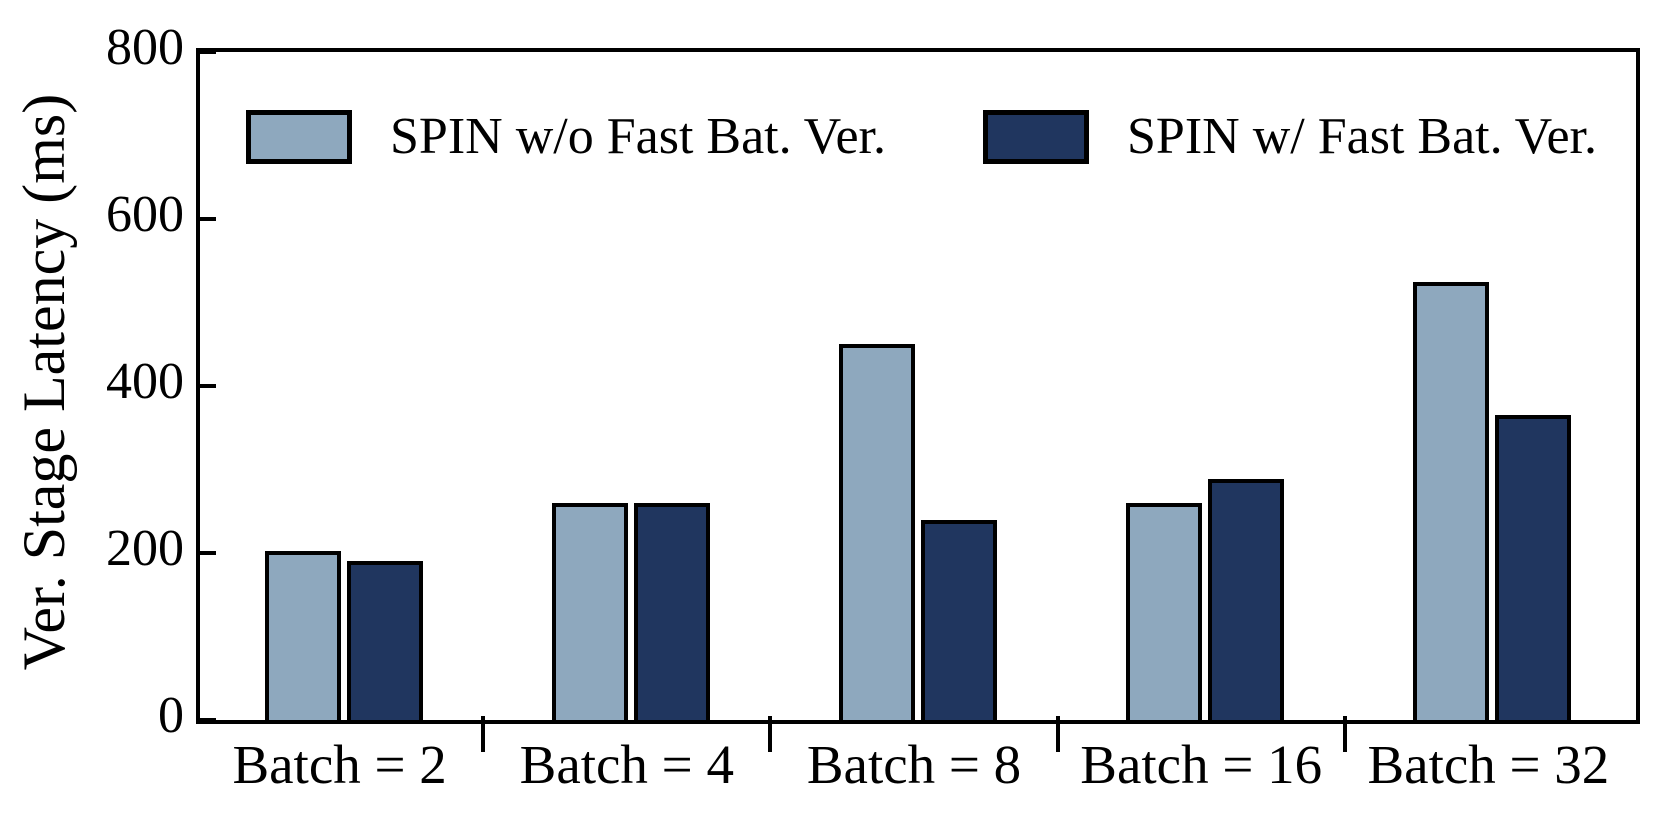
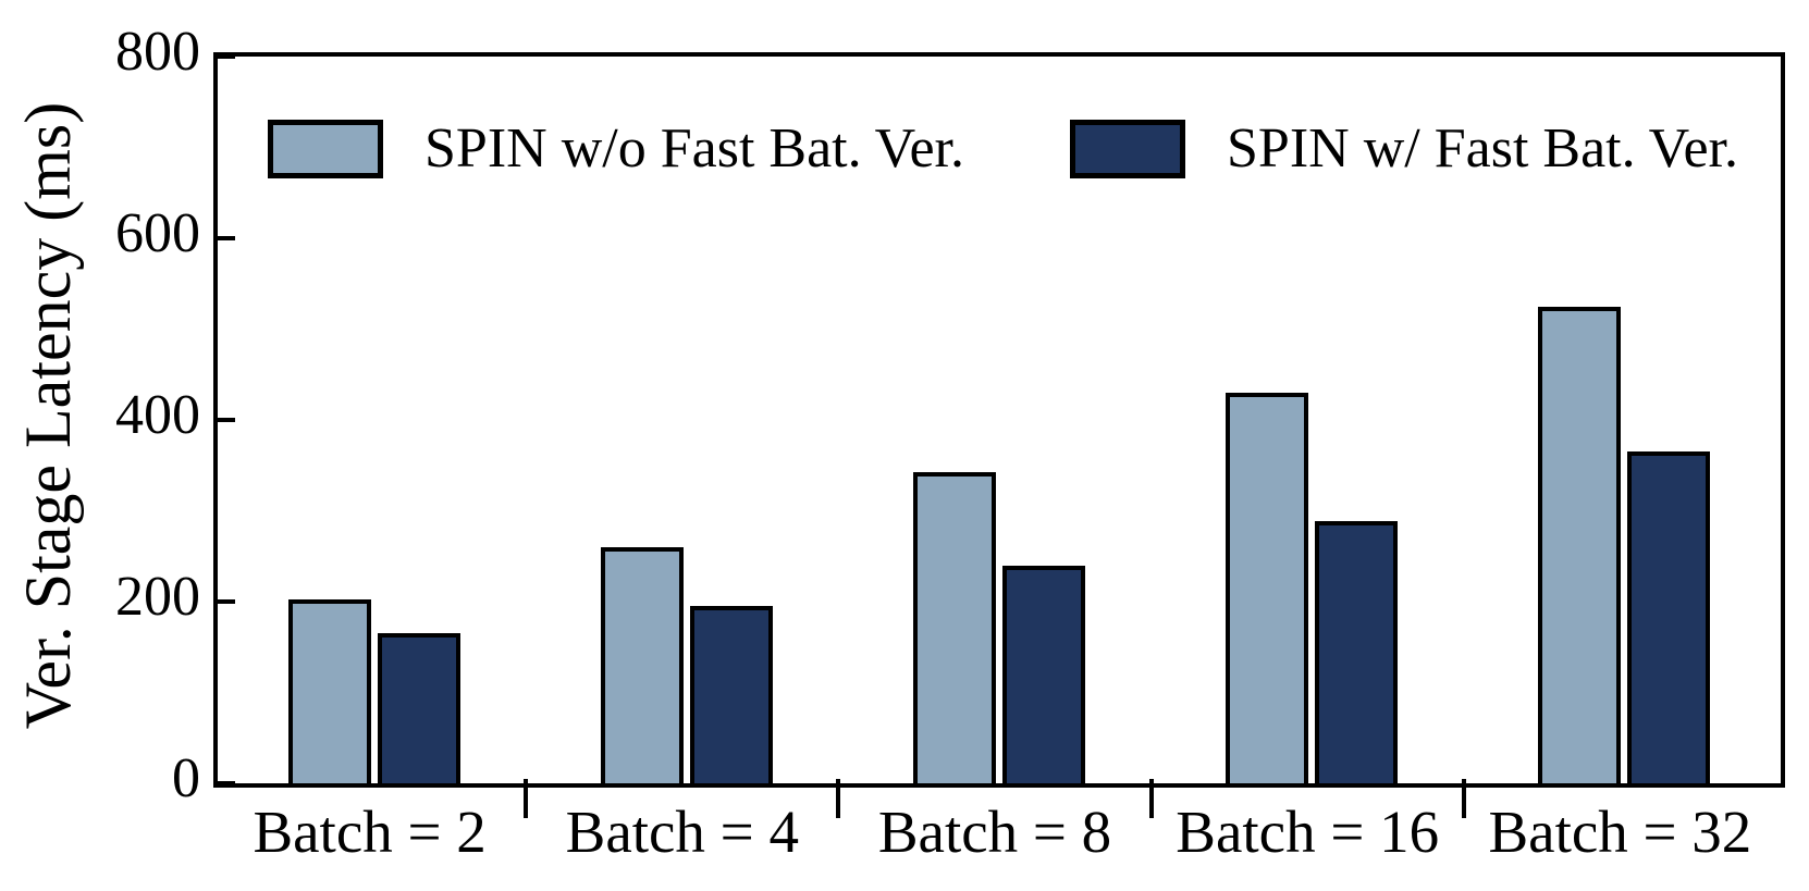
SPIN w/ Fast Bat. Ver./Batch = 2: 190 -> 160
SPIN w/ Fast Bat. Ver./Batch = 4: 260 -> 200
SPIN w/o Fast Bat. Ver./Batch = 8: 450 -> 340
SPIN w/o Fast Bat. Ver./Batch = 16: 260 -> 430
